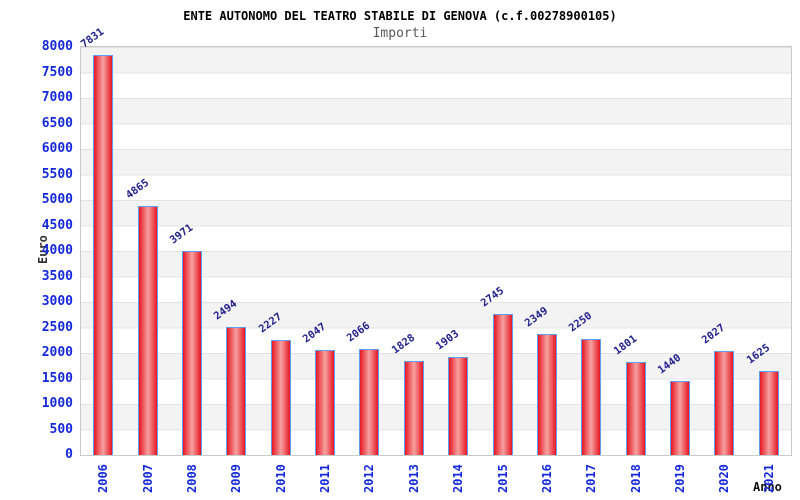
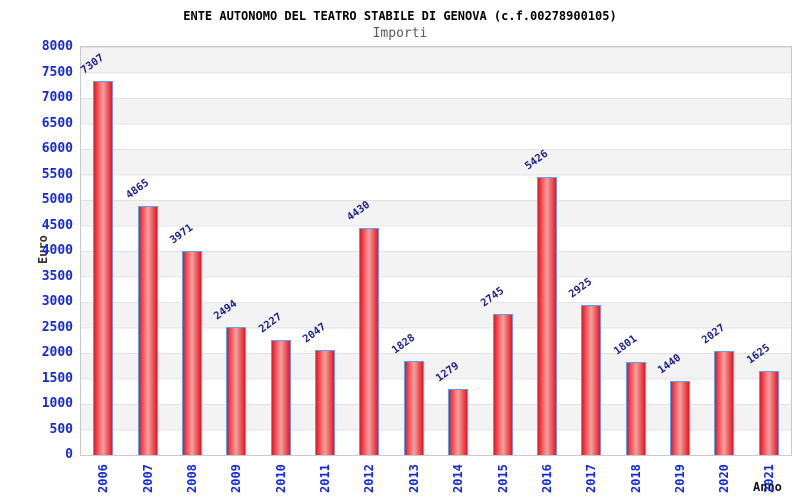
2006: 7831 -> 7307
2012: 2066 -> 4430
2014: 1903 -> 1279
2016: 2349 -> 5426
2017: 2250 -> 2925
